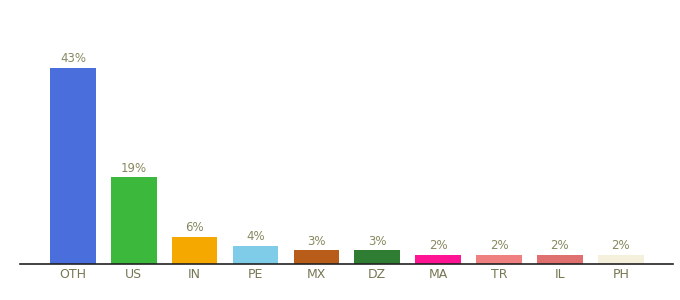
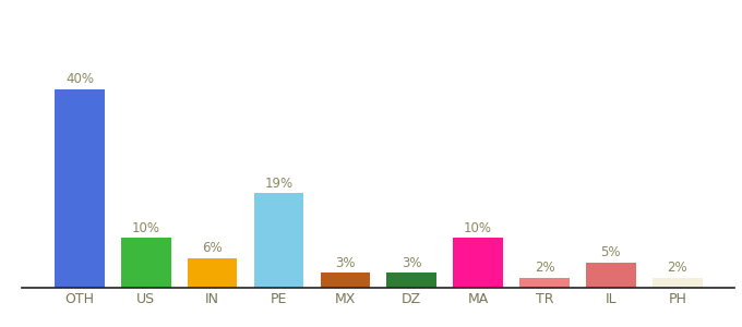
OTH: 43% -> 40%
US: 19% -> 10%
PE: 4% -> 19%
MA: 2% -> 10%
IL: 2% -> 5%
